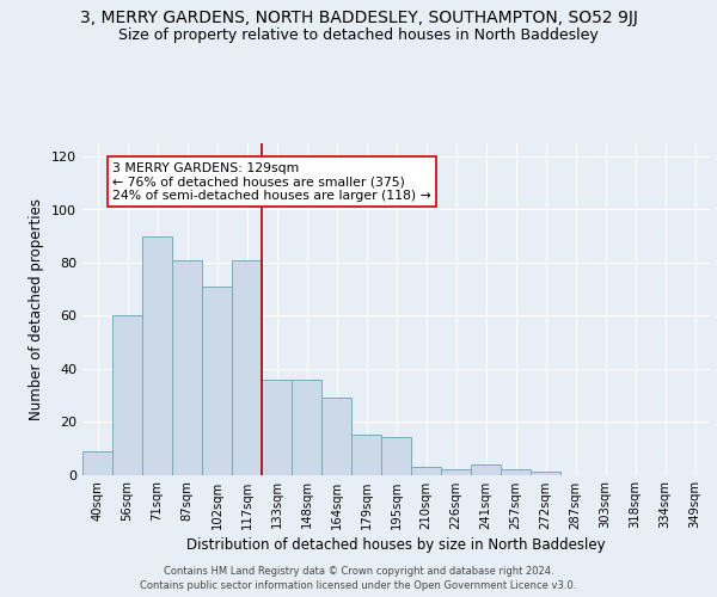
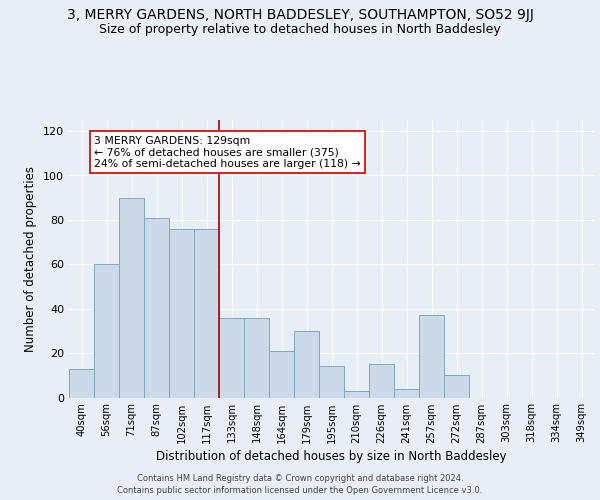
40sqm: 9 -> 13
102sqm: 71 -> 76
117sqm: 81 -> 76
164sqm: 29 -> 21
179sqm: 15 -> 30
226sqm: 2 -> 15
257sqm: 2 -> 37
272sqm: 1 -> 10
